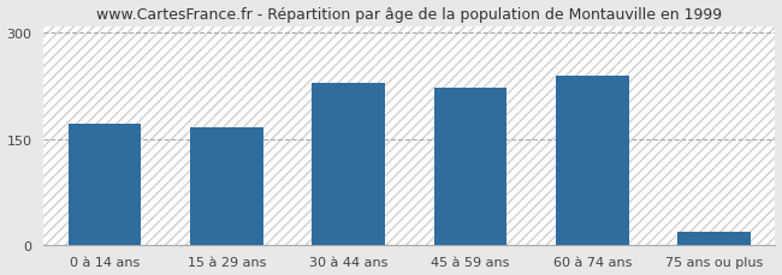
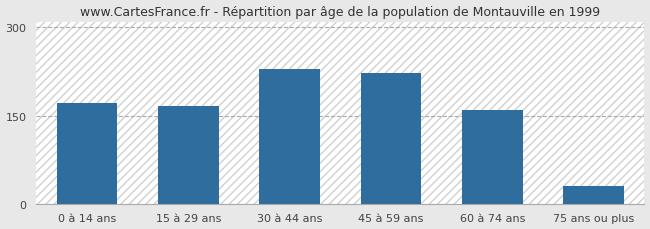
60 à 74 ans: 240 -> 159
75 ans ou plus: 18 -> 30
